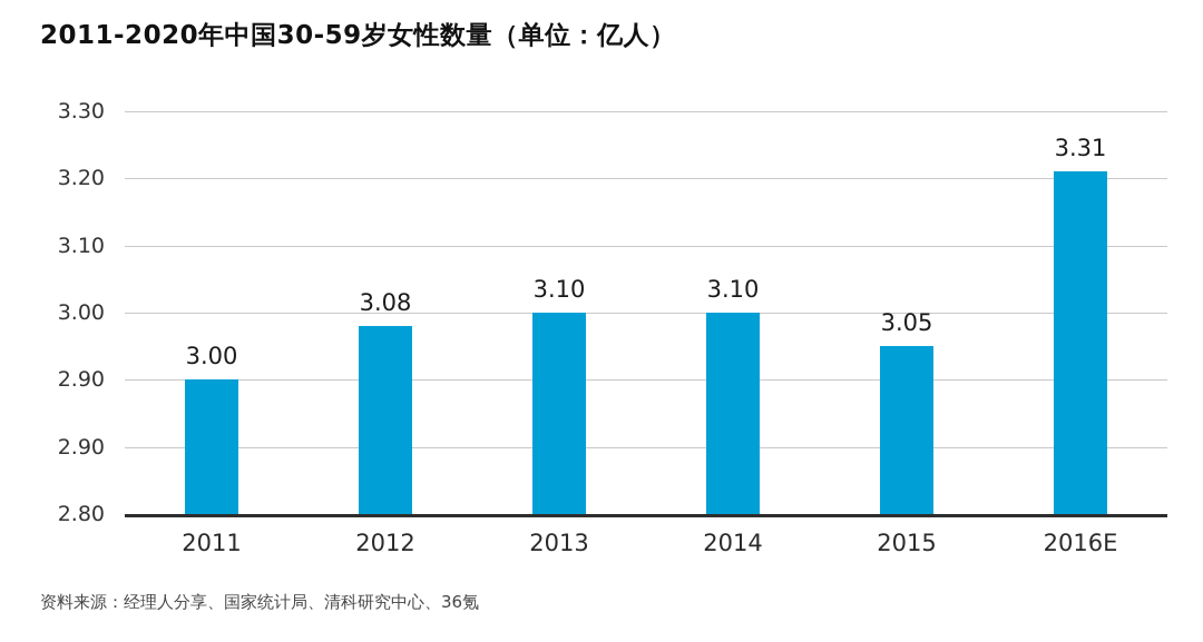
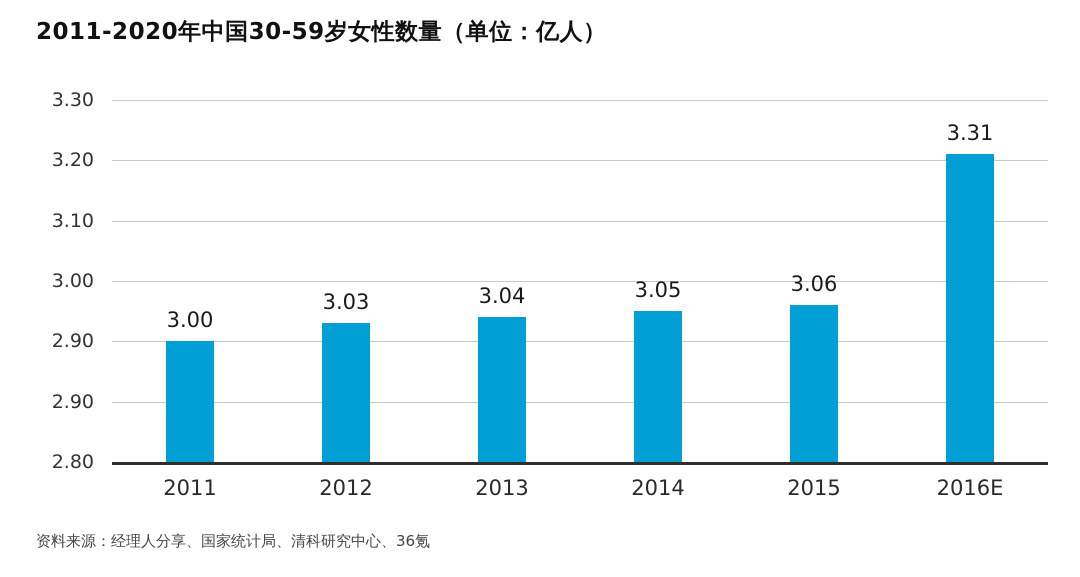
2012: 3.08 -> 3.03
2013: 3.10 -> 3.04
2014: 3.10 -> 3.05
2015: 3.05 -> 3.06
